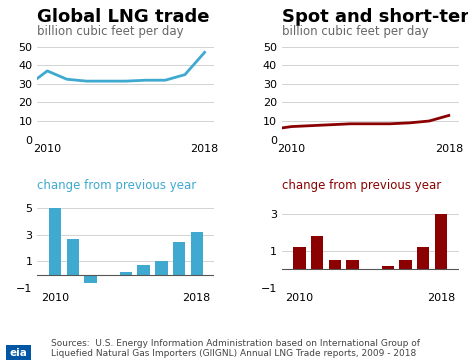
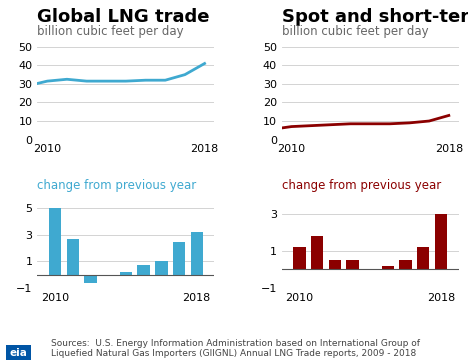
Global LNG trade/2010: 37 -> 32
Global LNG trade/2018: 47 -> 41
